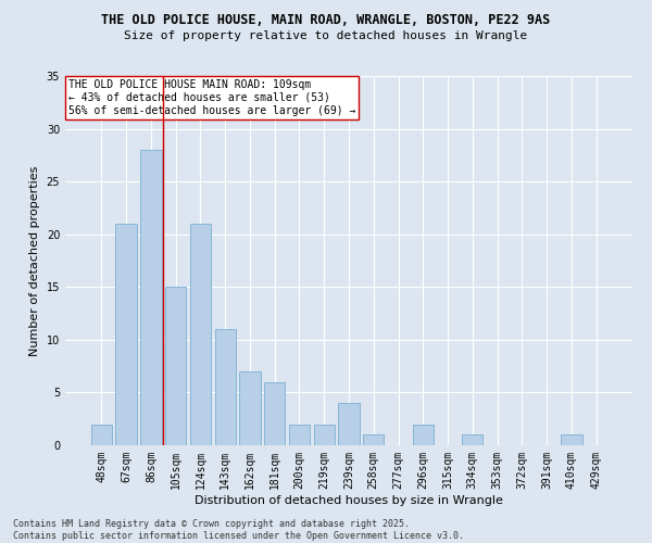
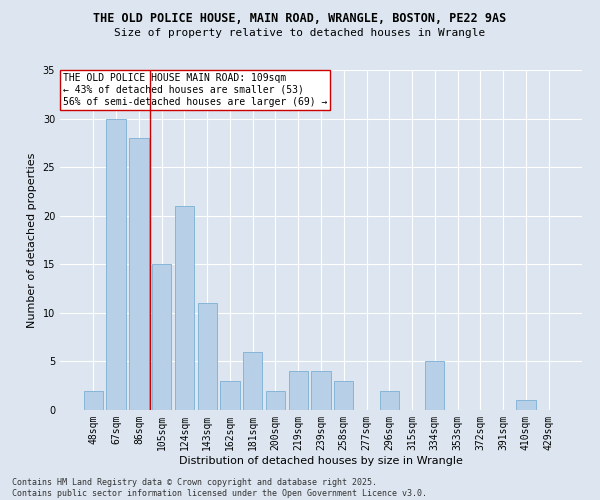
67sqm: 21 -> 30
162sqm: 7 -> 3
219sqm: 2 -> 4
258sqm: 1 -> 3
334sqm: 1 -> 5
